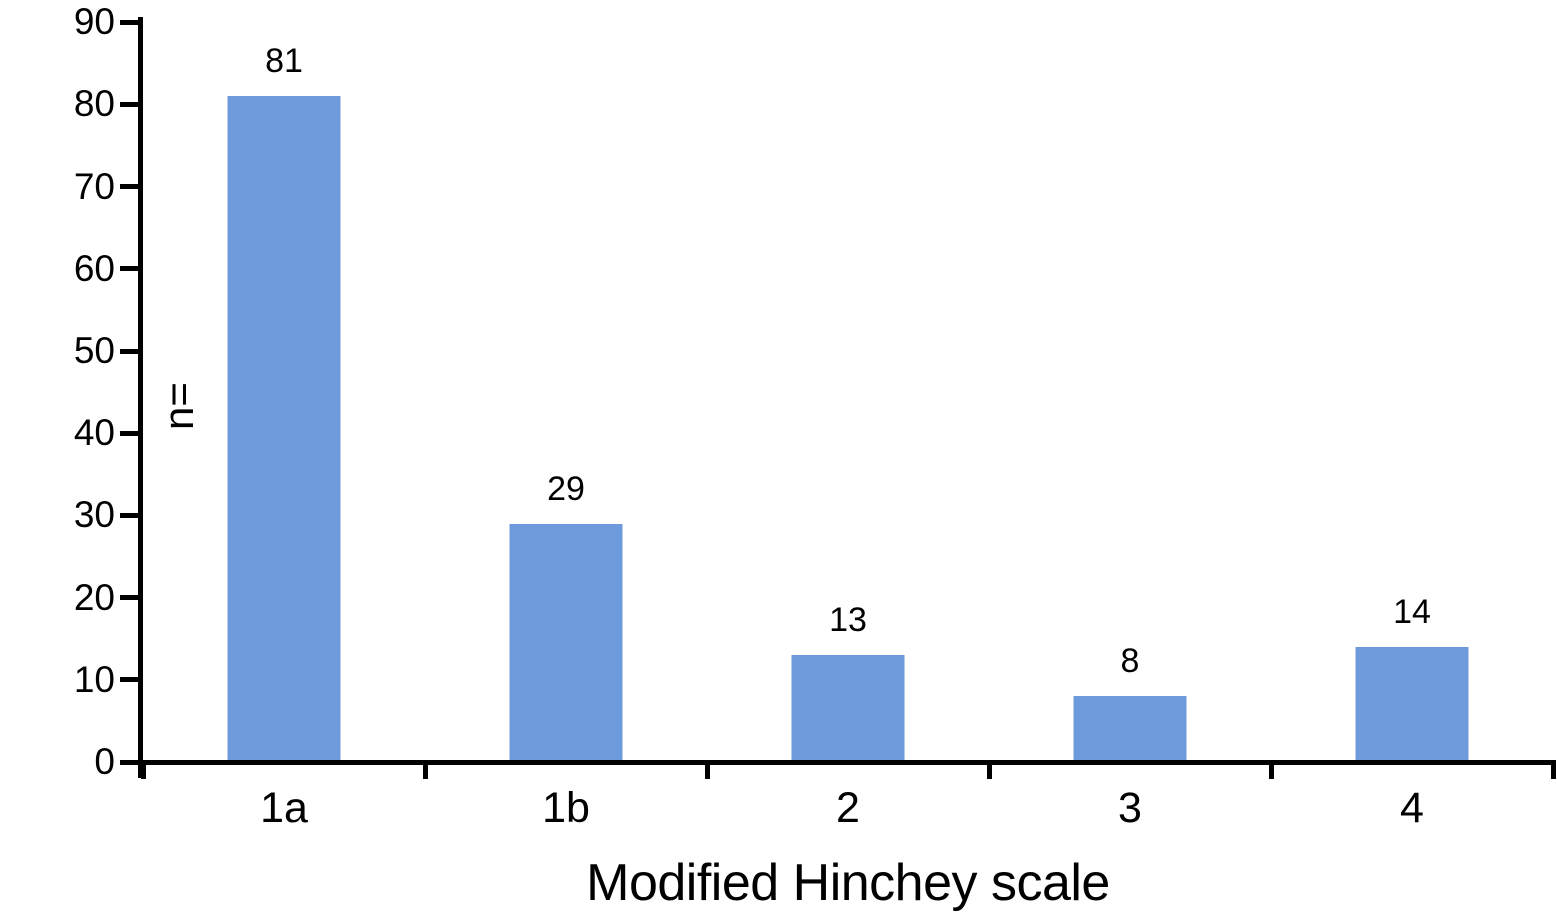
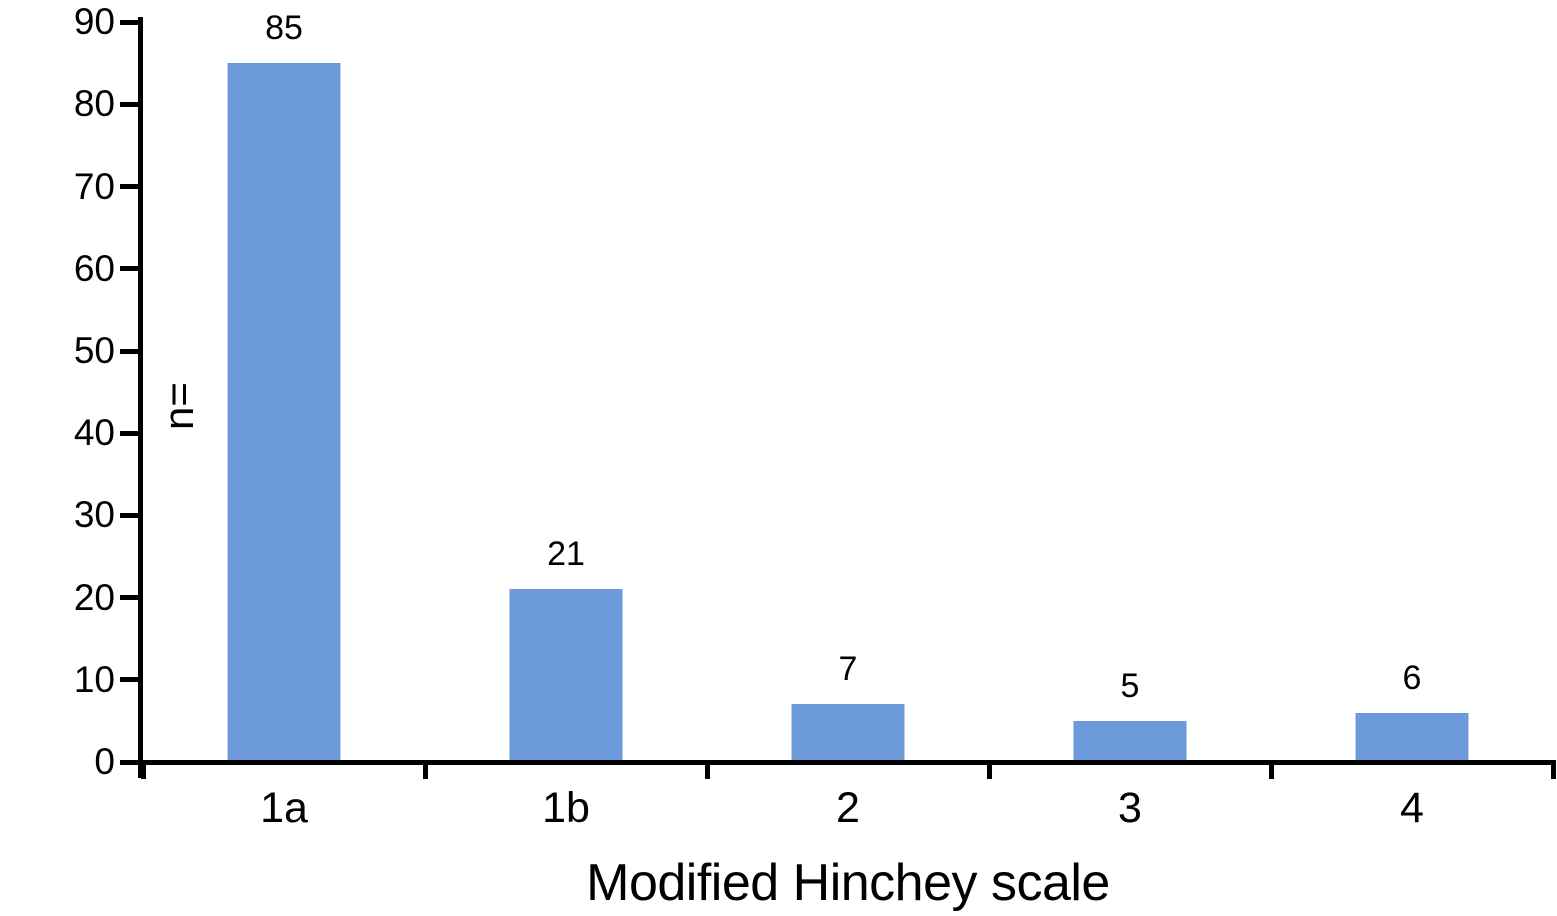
1a: 81 -> 85
1b: 29 -> 21
2: 13 -> 7
3: 8 -> 5
4: 14 -> 6
